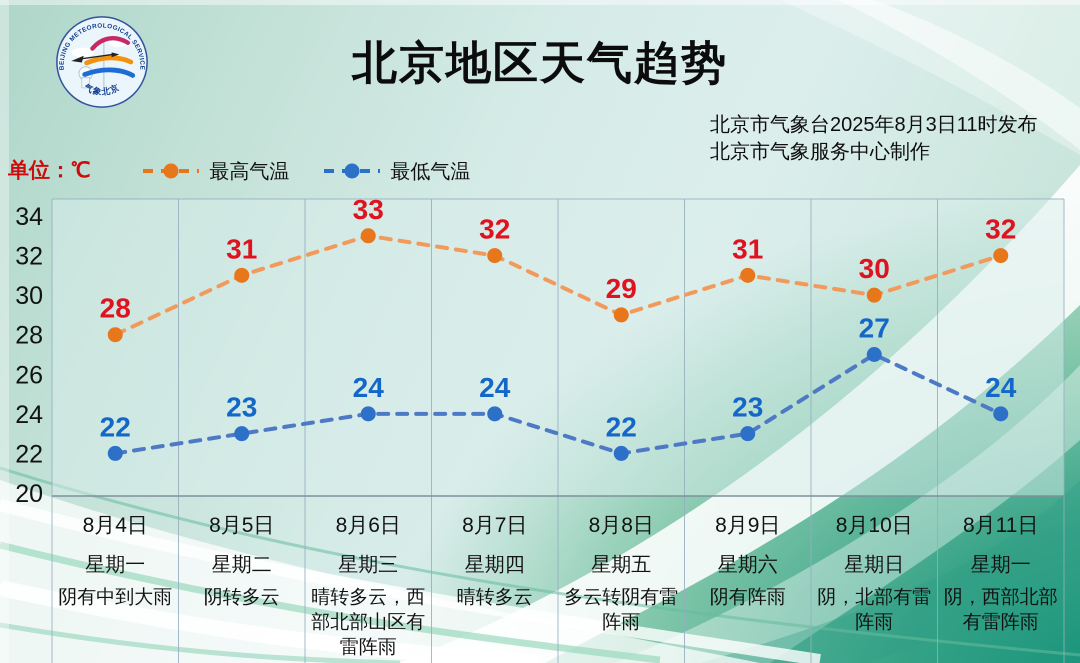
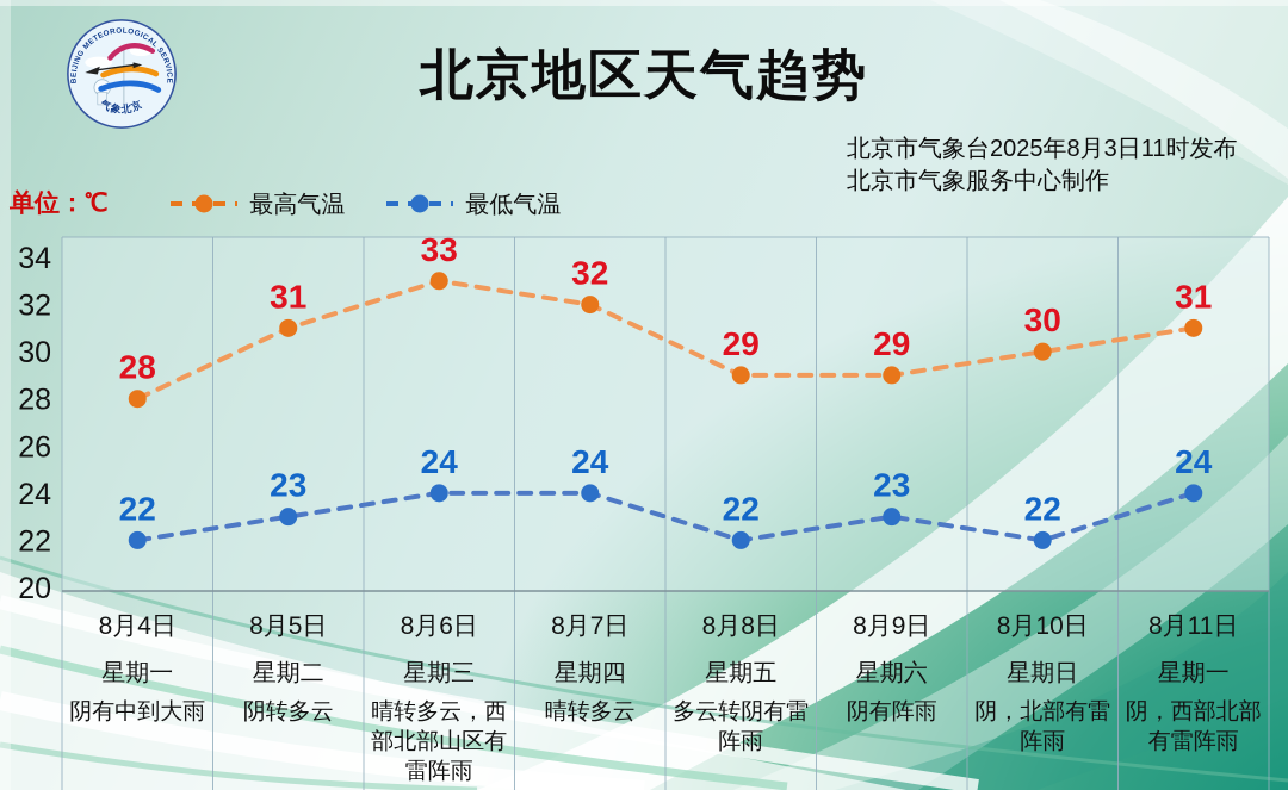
最高气温/8月9日: 31 -> 29
最低气温/8月10日: 27 -> 22
最高气温/8月11日: 32 -> 31
